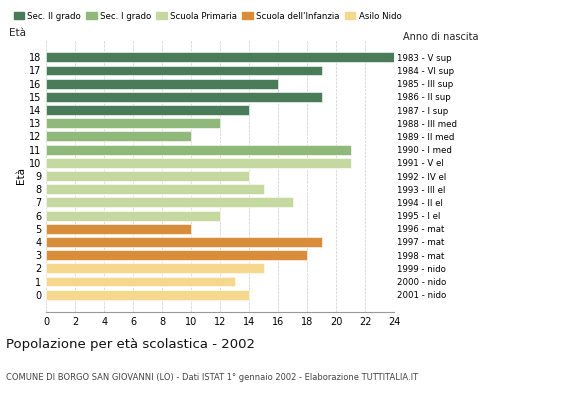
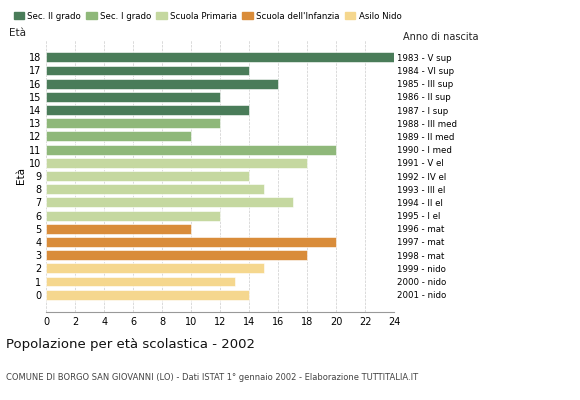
17: 19 -> 14
15: 19 -> 12
11: 21 -> 20
10: 21 -> 18
4: 19 -> 20
